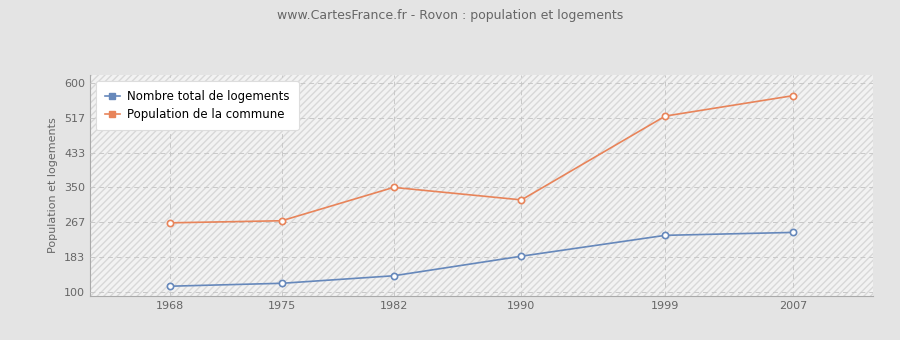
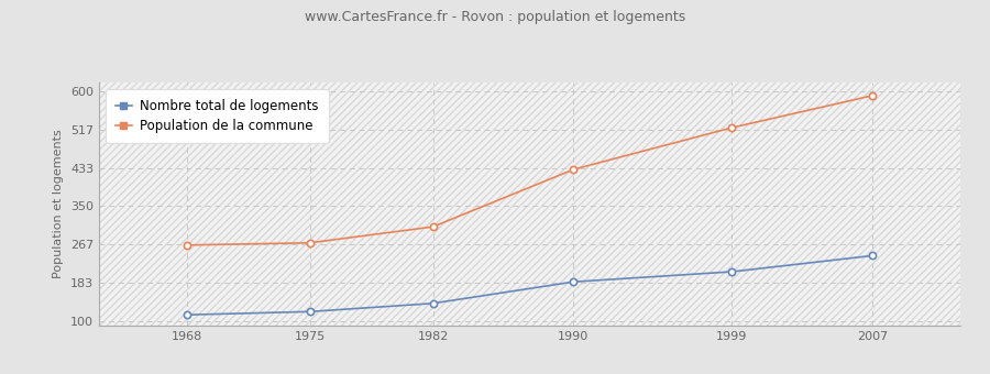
Population de la commune/1982: 350 -> 305
Population de la commune/1990: 320 -> 430
Nombre total de logements/1999: 235 -> 207
Population de la commune/2007: 570 -> 591
